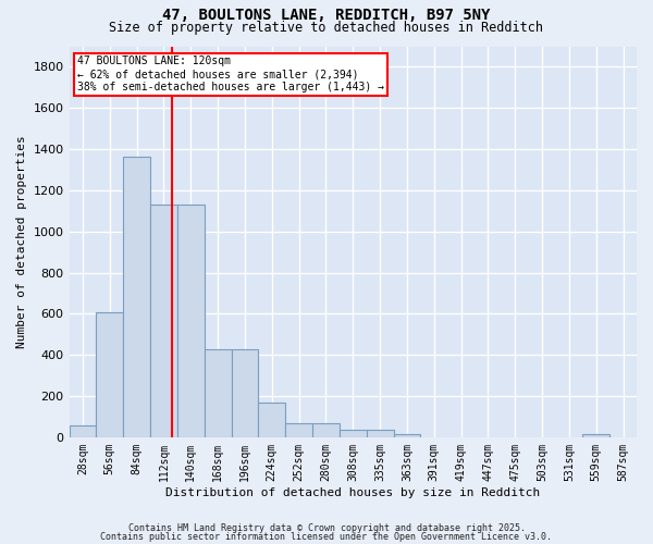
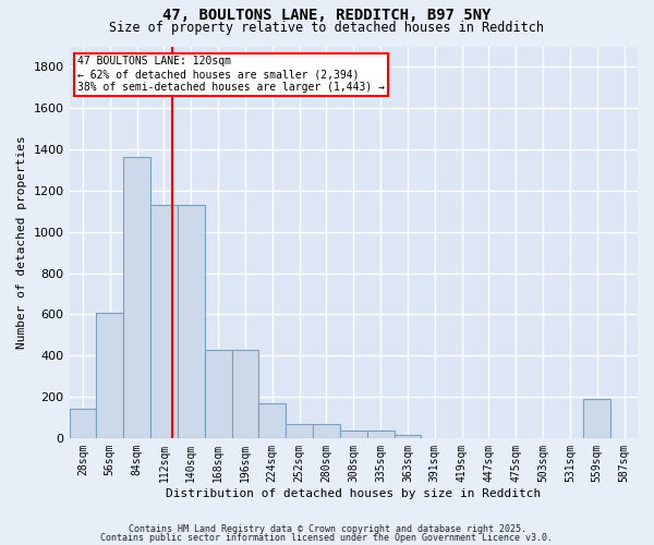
28sqm: 60 -> 140
559sqm: 20 -> 190
